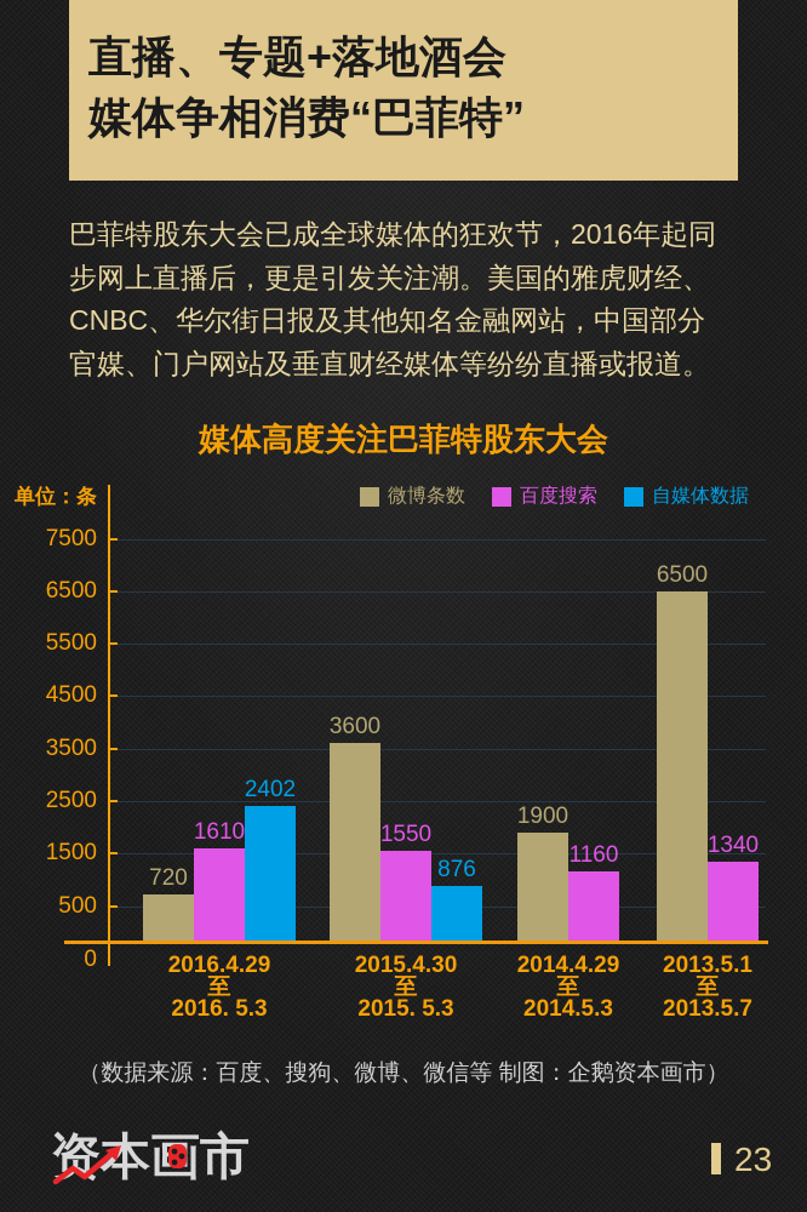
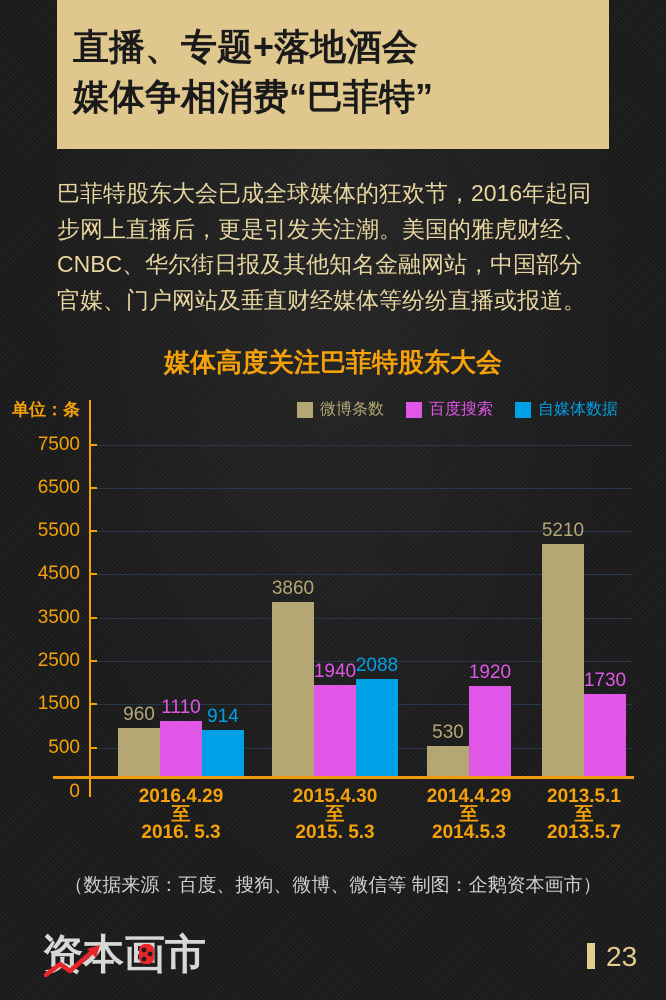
微博条数/2016.4.29 至 2016. 5.3: 720 -> 960
百度搜索/2016.4.29 至 2016. 5.3: 1610 -> 1110
自媒体数据/2016.4.29 至 2016. 5.3: 2402 -> 914
微博条数/2015.4.30 至 2015. 5.3: 3600 -> 3860
百度搜索/2015.4.30 至 2015. 5.3: 1550 -> 1940
自媒体数据/2015.4.30 至 2015. 5.3: 876 -> 2088
微博条数/2014.4.29 至 2014.5.3: 1900 -> 530
百度搜索/2014.4.29 至 2014.5.3: 1160 -> 1920
微博条数/2013.5.1 至 2013.5.7: 6500 -> 5210
百度搜索/2013.5.1 至 2013.5.7: 1340 -> 1730
